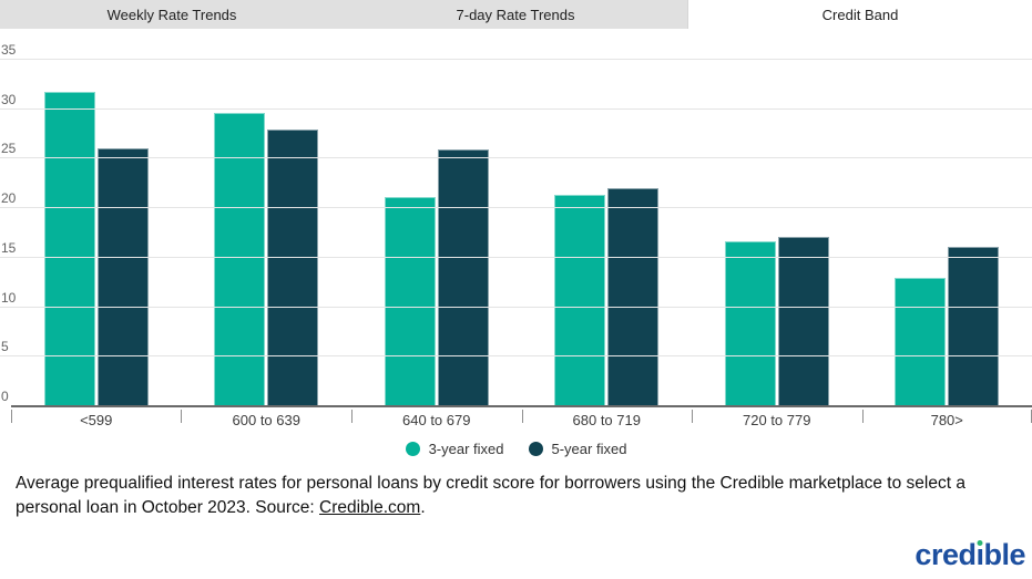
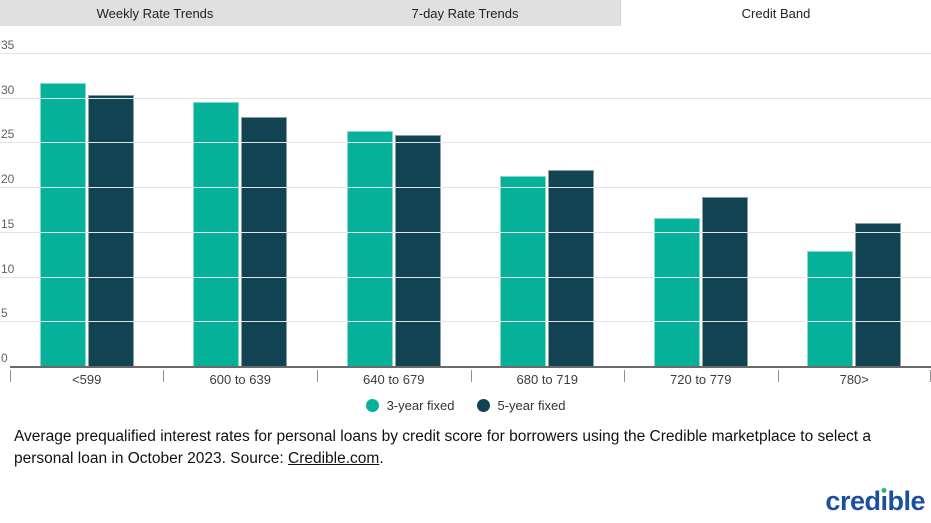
5-year fixed/<599: 26 -> 30
3-year fixed/640 to 679: 21 -> 26
5-year fixed/720 to 779: 17 -> 19
